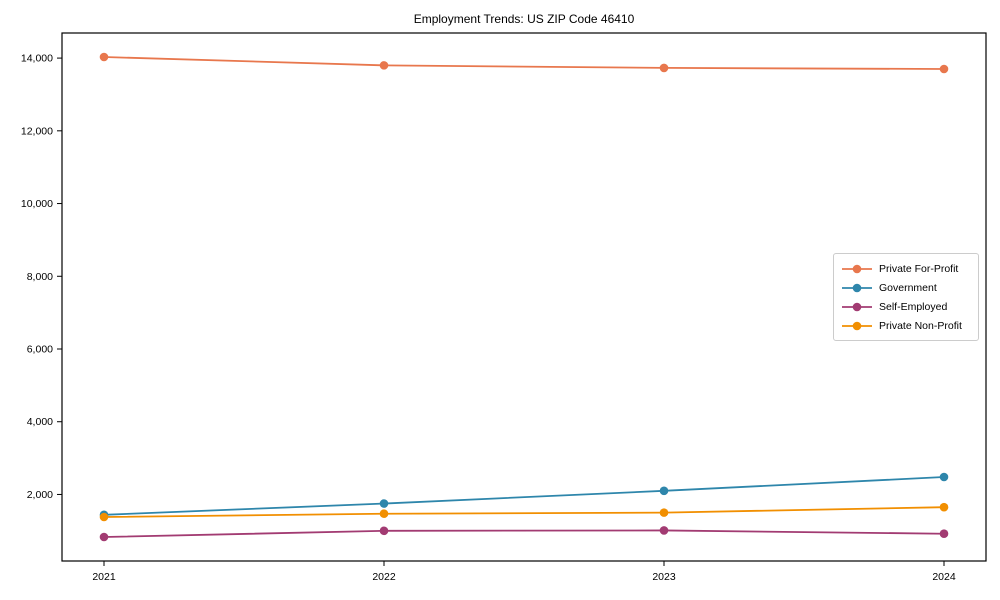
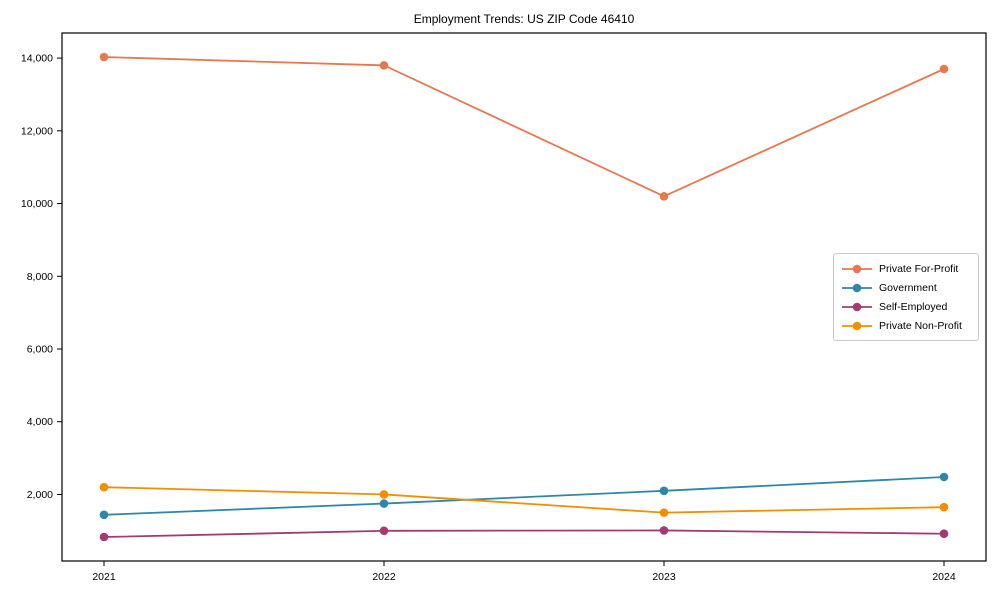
Private Non-Profit/2021: 1400 -> 2200
Private Non-Profit/2022: 1500 -> 2000
Private For-Profit/2023: 13700 -> 10200
